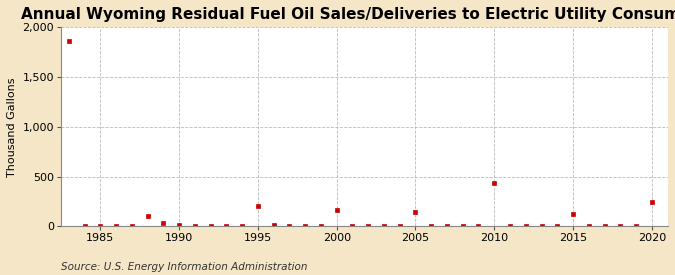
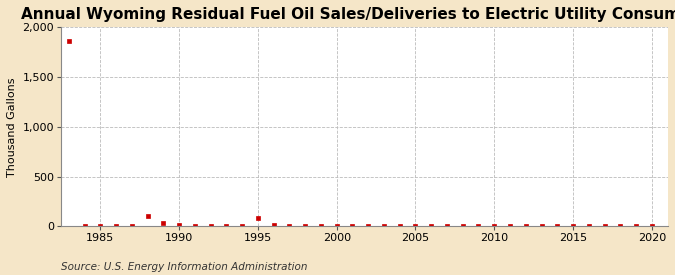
1995: 200 -> 80
2000: 160 -> 0
2005: 140 -> 0
2010: 440 -> 0
2015: 120 -> 0
2020: 240 -> 0
